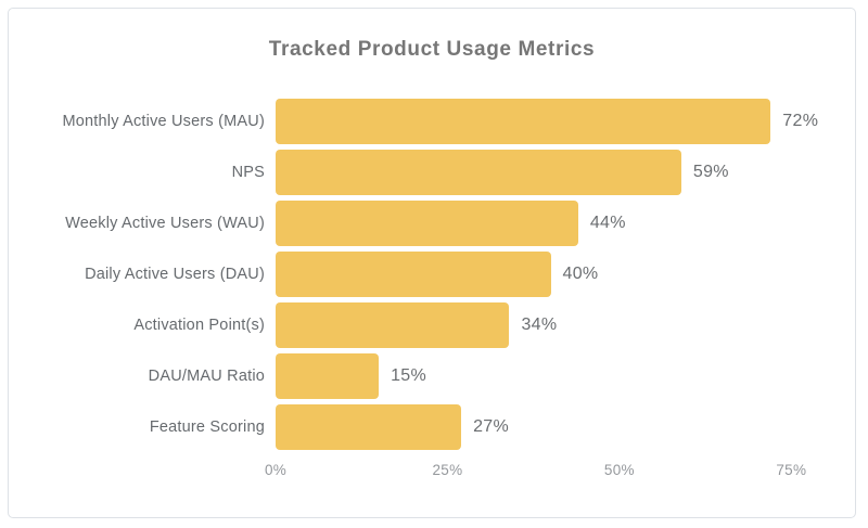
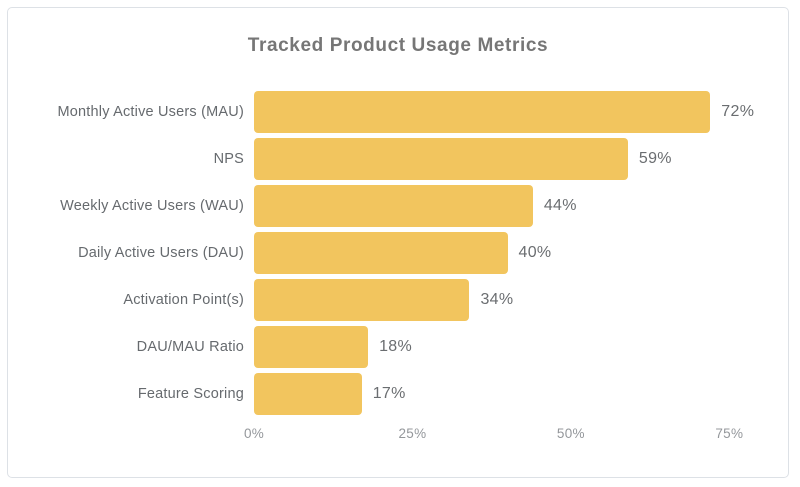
DAU/MAU Ratio: 15% -> 18%
Feature Scoring: 27% -> 17%
